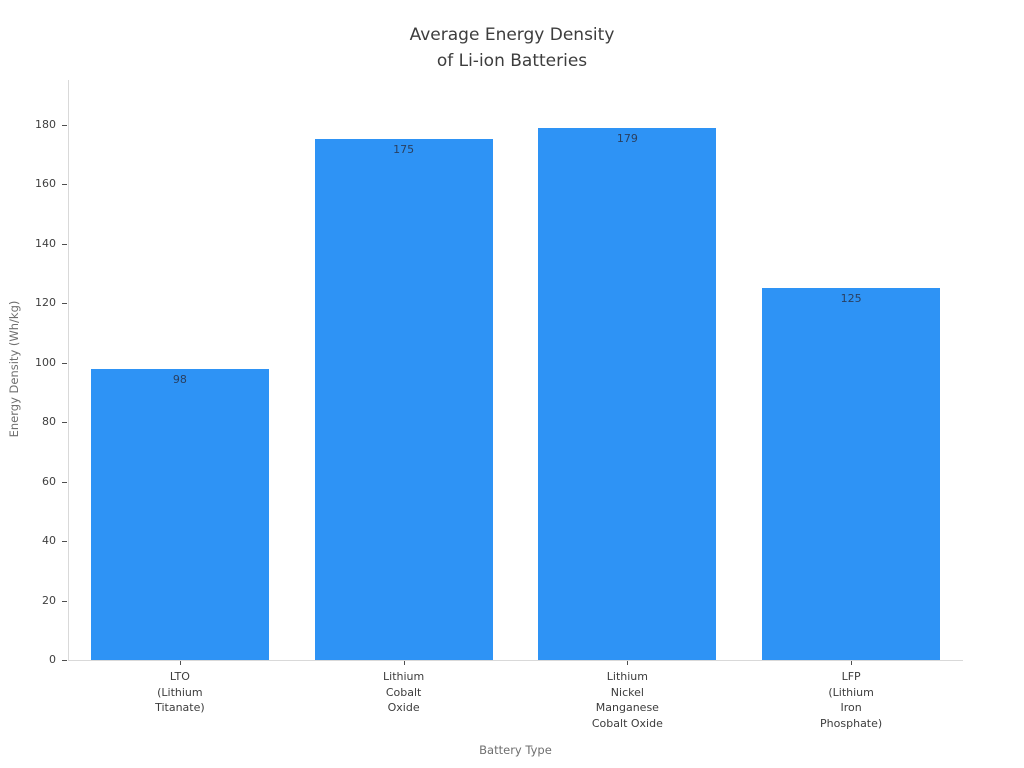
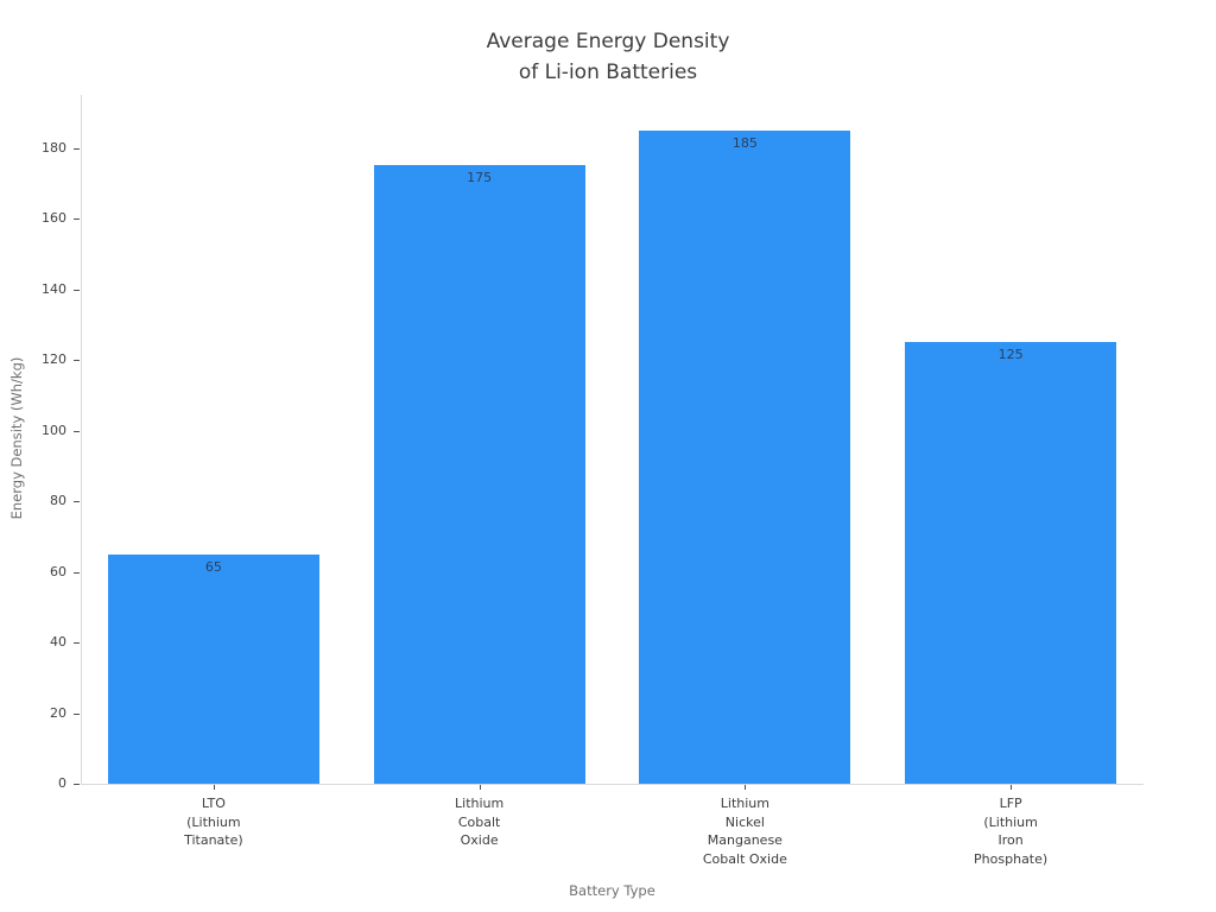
LTO (Lithium Titanate): 98 -> 65
Lithium Nickel Manganese Cobalt Oxide: 179 -> 185
